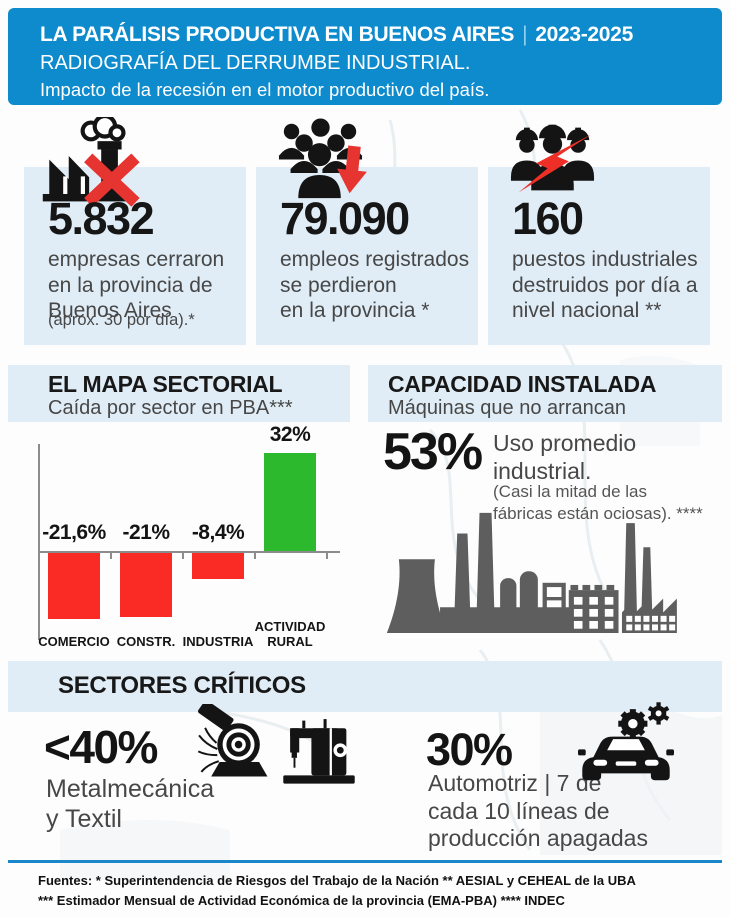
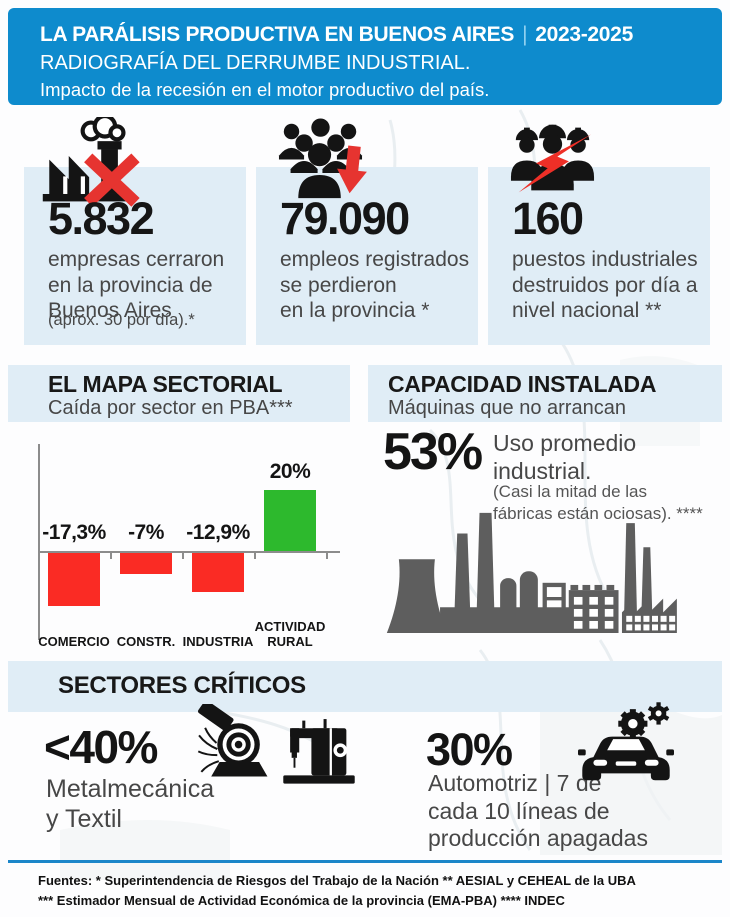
COMERCIO: -21,6% -> -17,3%
CONSTR.: -21% -> -7%
INDUSTRIA: -8,4% -> -12,9%
ACTIVIDAD RURAL: 32% -> 20%
